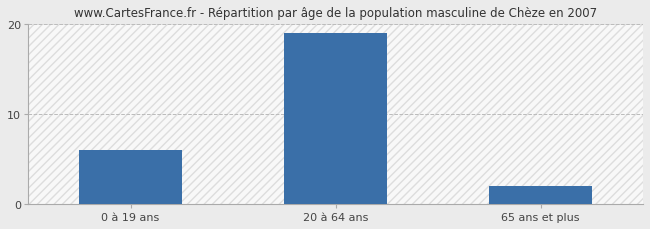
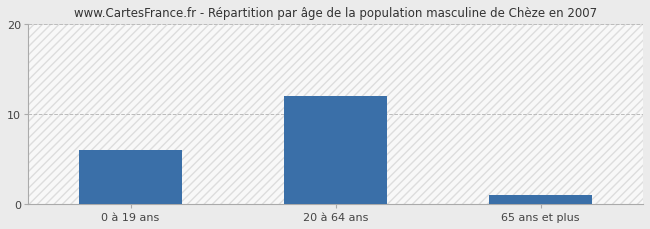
20 à 64 ans: 19 -> 12
65 ans et plus: 2 -> 1
